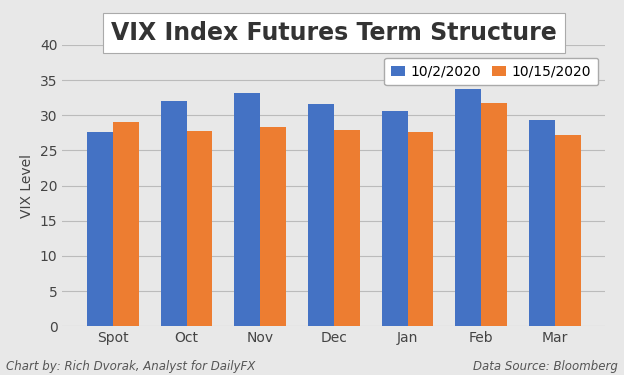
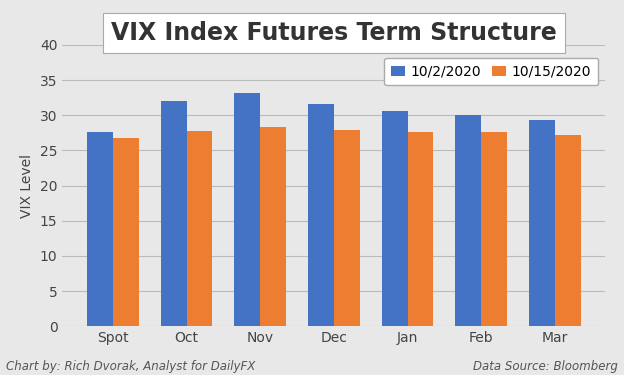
10/15/2020/Spot: 29.0 -> 26.8
10/2/2020/Feb: 33.8 -> 30.1
10/15/2020/Feb: 31.8 -> 27.6
